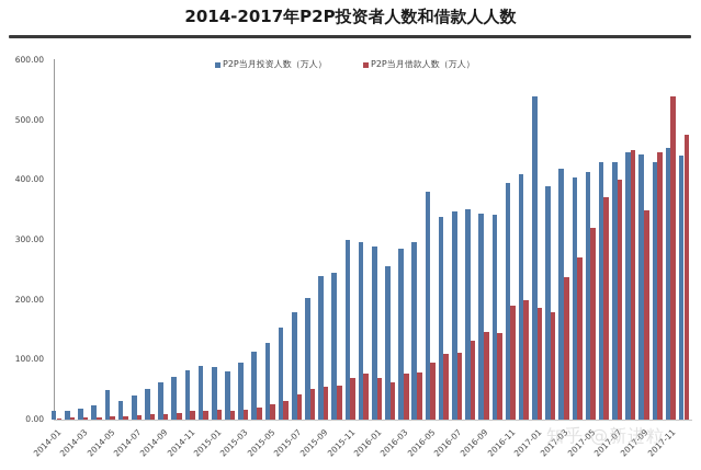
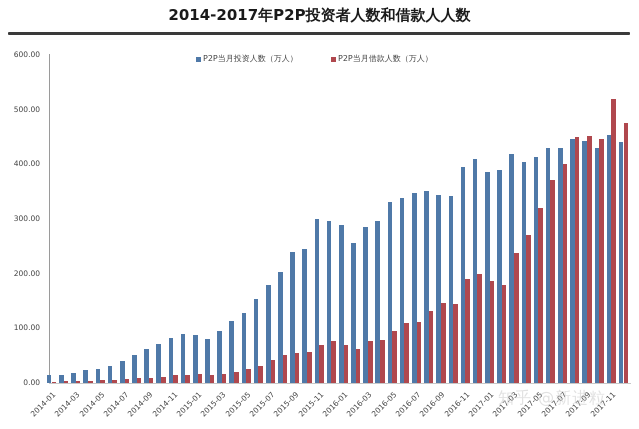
P2P当月投资人数（万人）/2014-05: 50 -> 30
P2P当月投资人数（万人）/2016-05: 380 -> 330
P2P当月投资人数（万人）/2017-01: 540 -> 390
P2P当月借款人数（万人）/2017-09: 350 -> 450
P2P当月借款人数（万人）/2017-11: 540 -> 520
